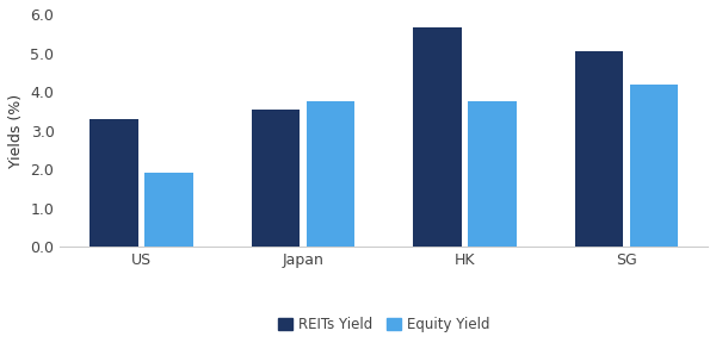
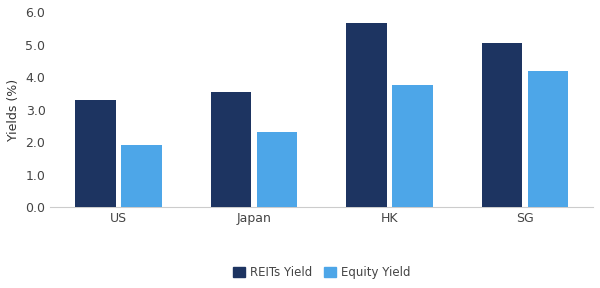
Equity Yield/Japan: 3.75 -> 2.30
